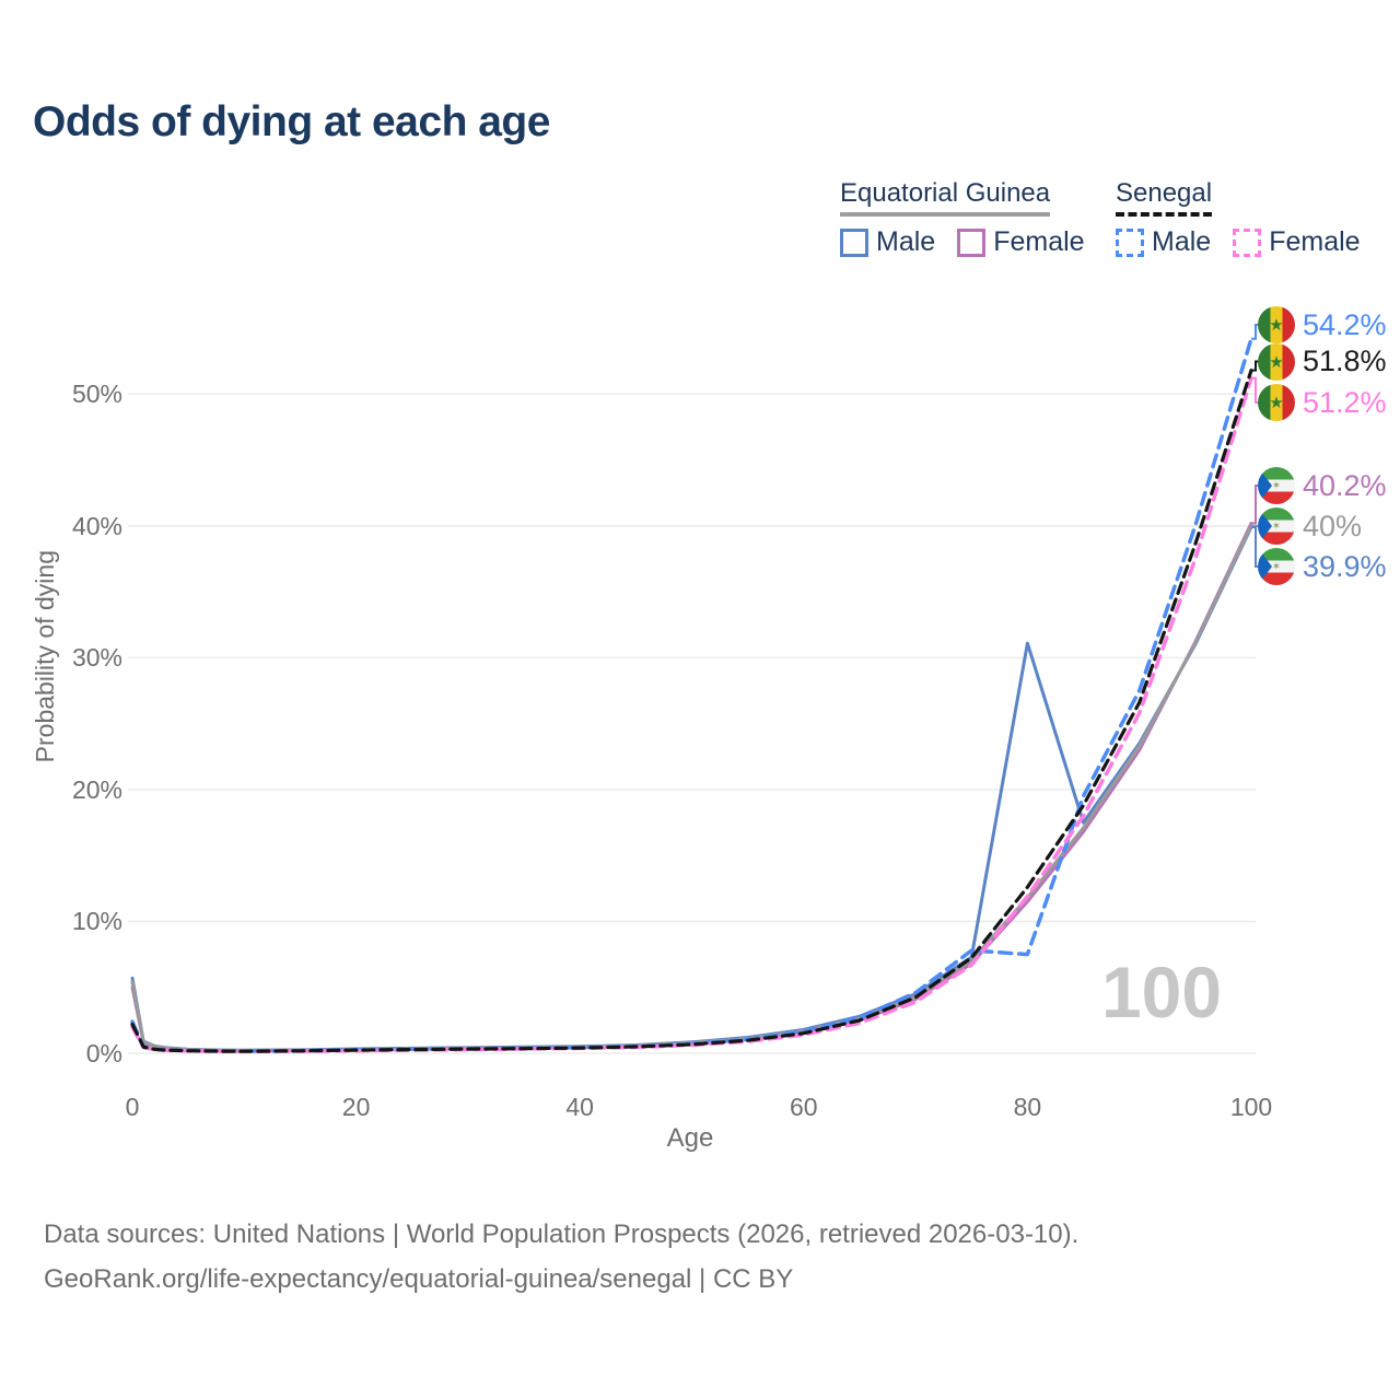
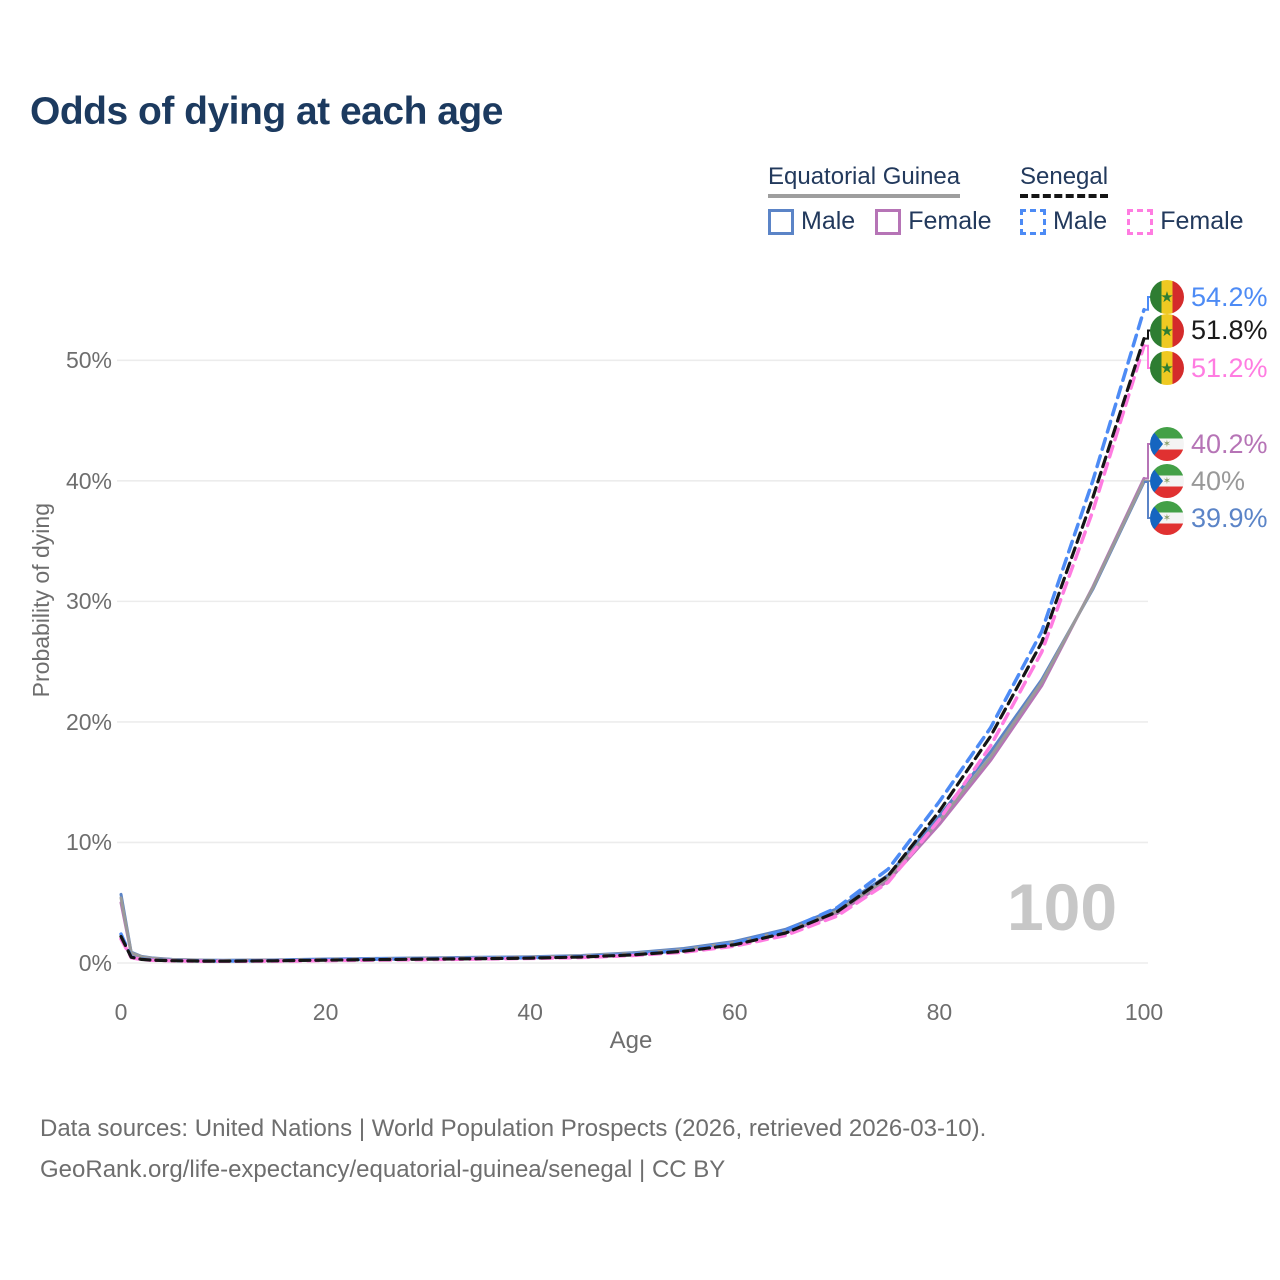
Equatorial Guinea Male/80: 31.1% -> 12.2%
Senegal Male/80: 7.5% -> 13.4%
